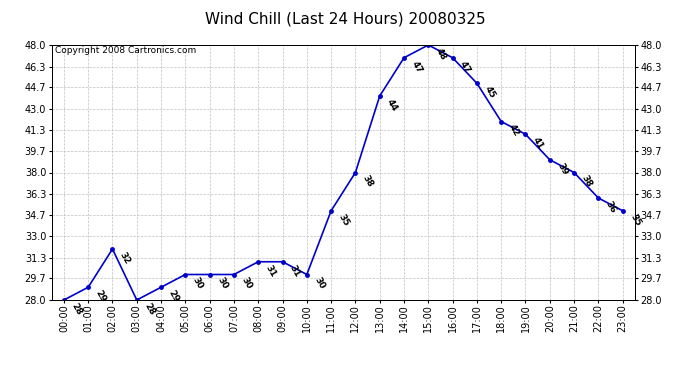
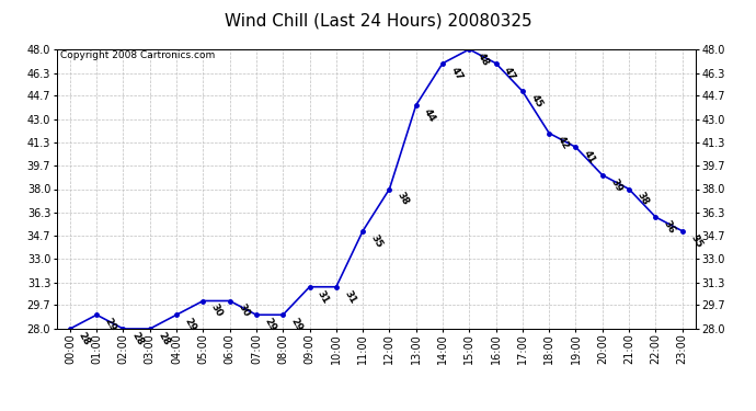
02:00: 32 -> 28
07:00: 30 -> 29
08:00: 31 -> 29
10:00: 30 -> 31
